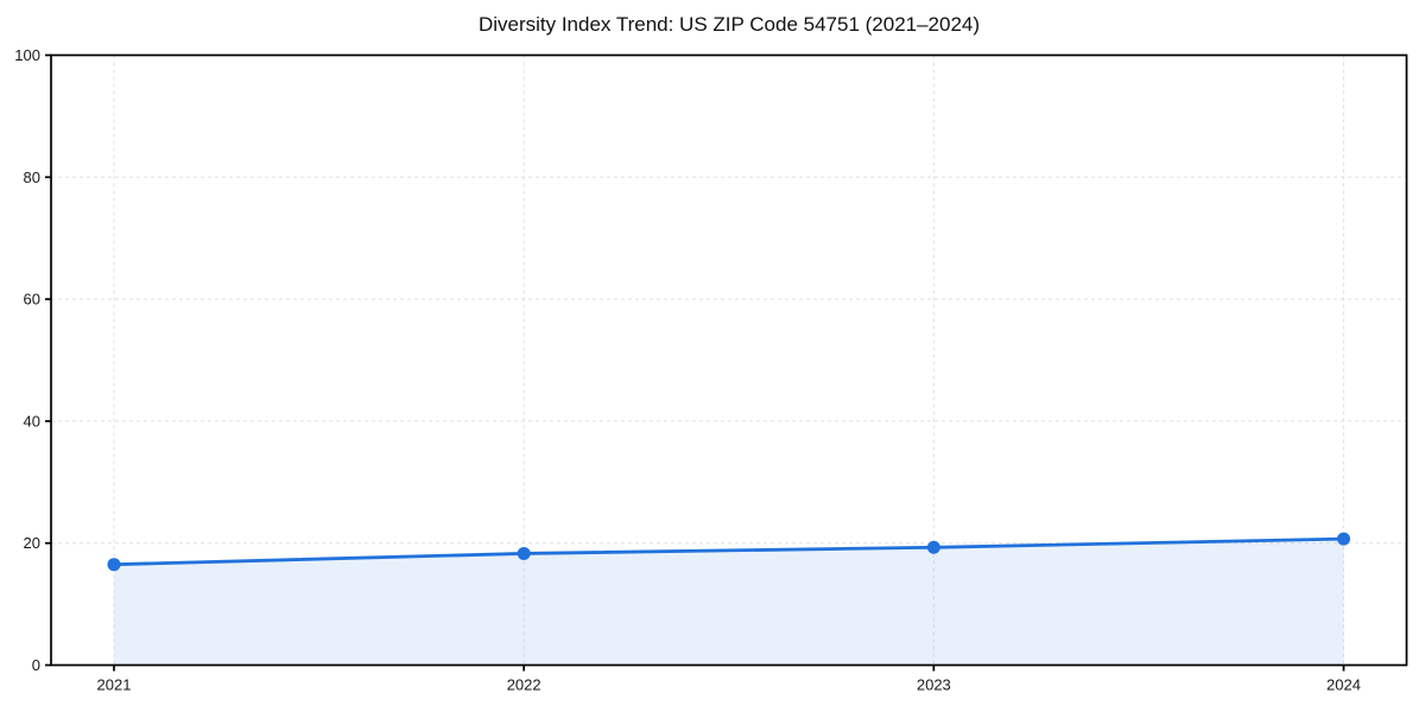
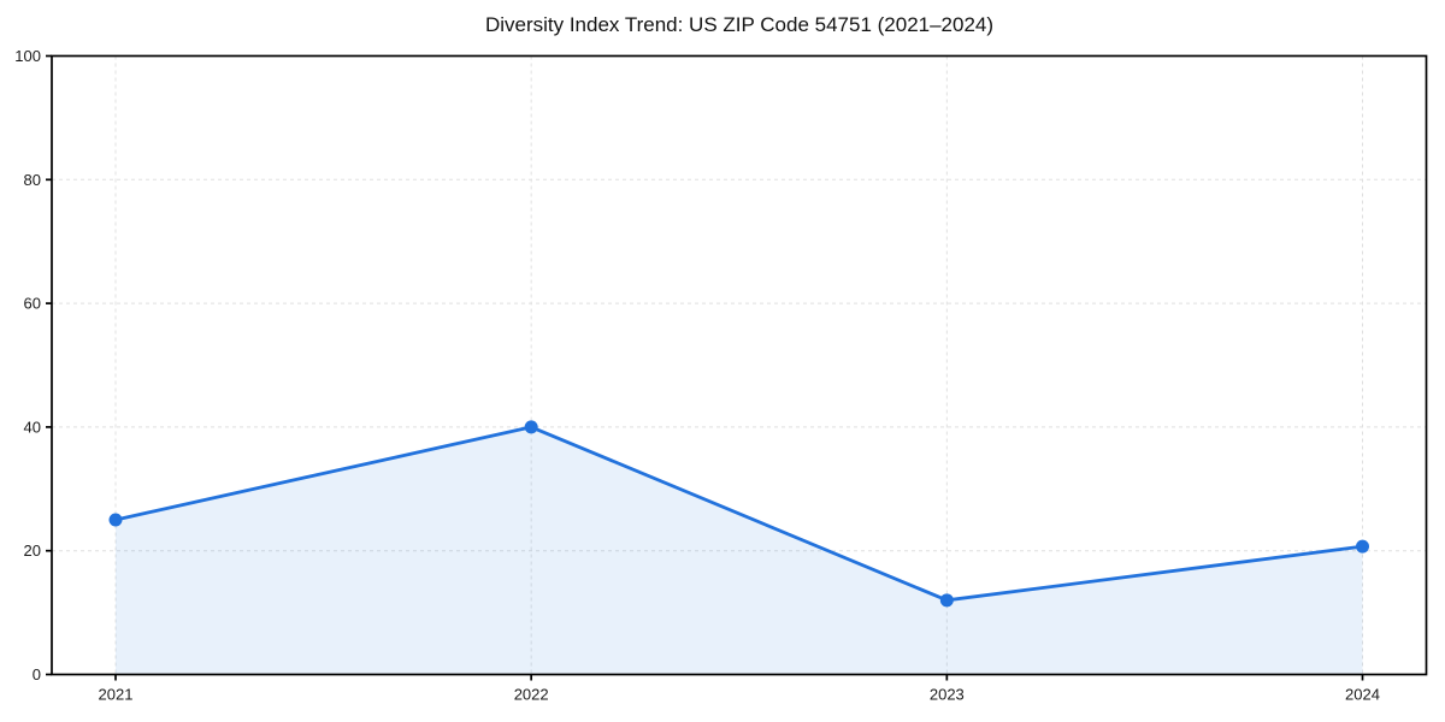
2021: 16 -> 25
2022: 18 -> 40
2023: 19 -> 12
